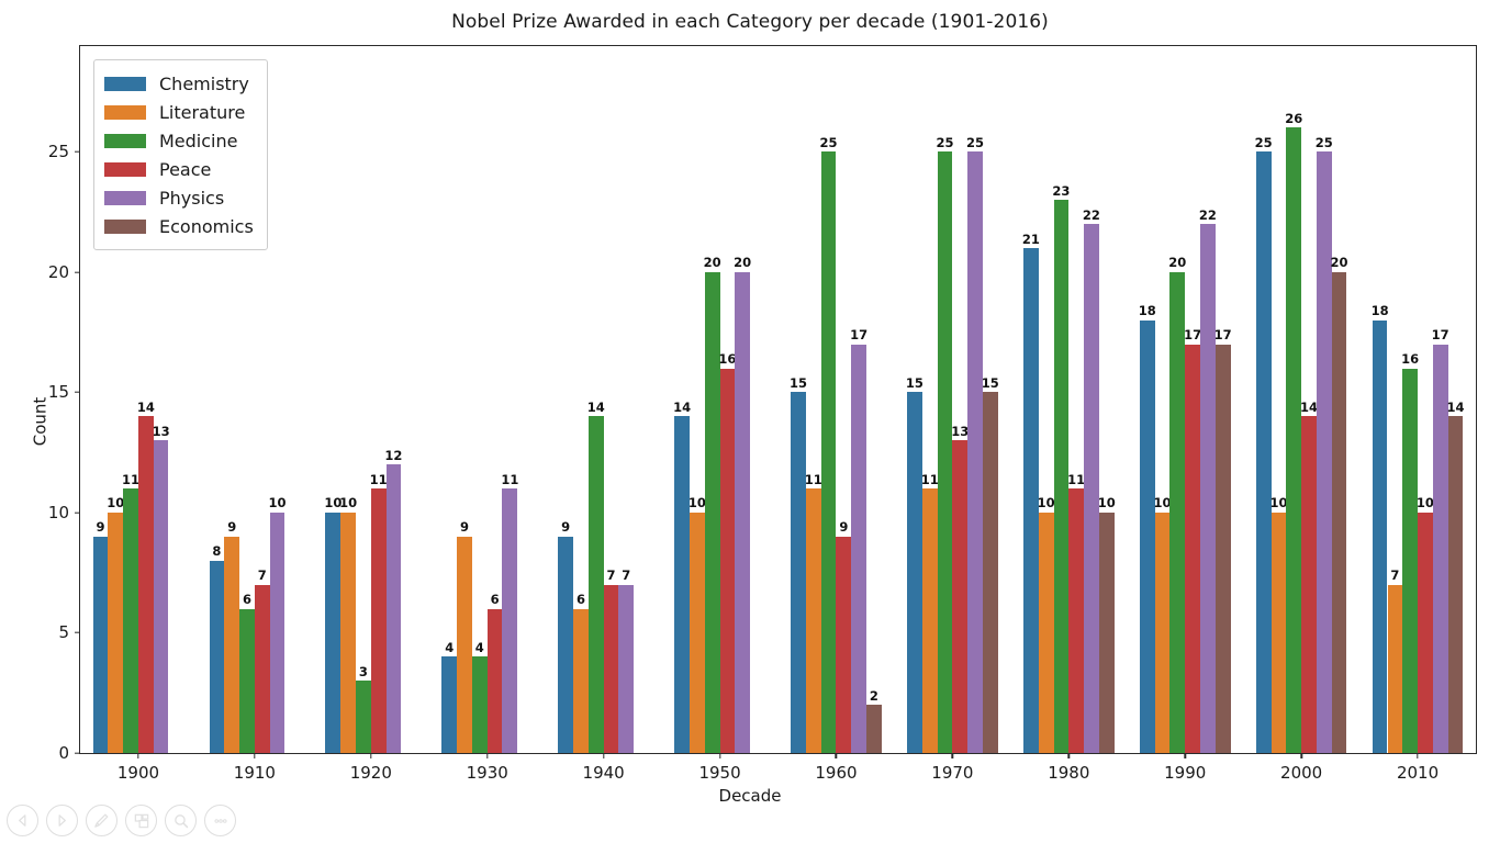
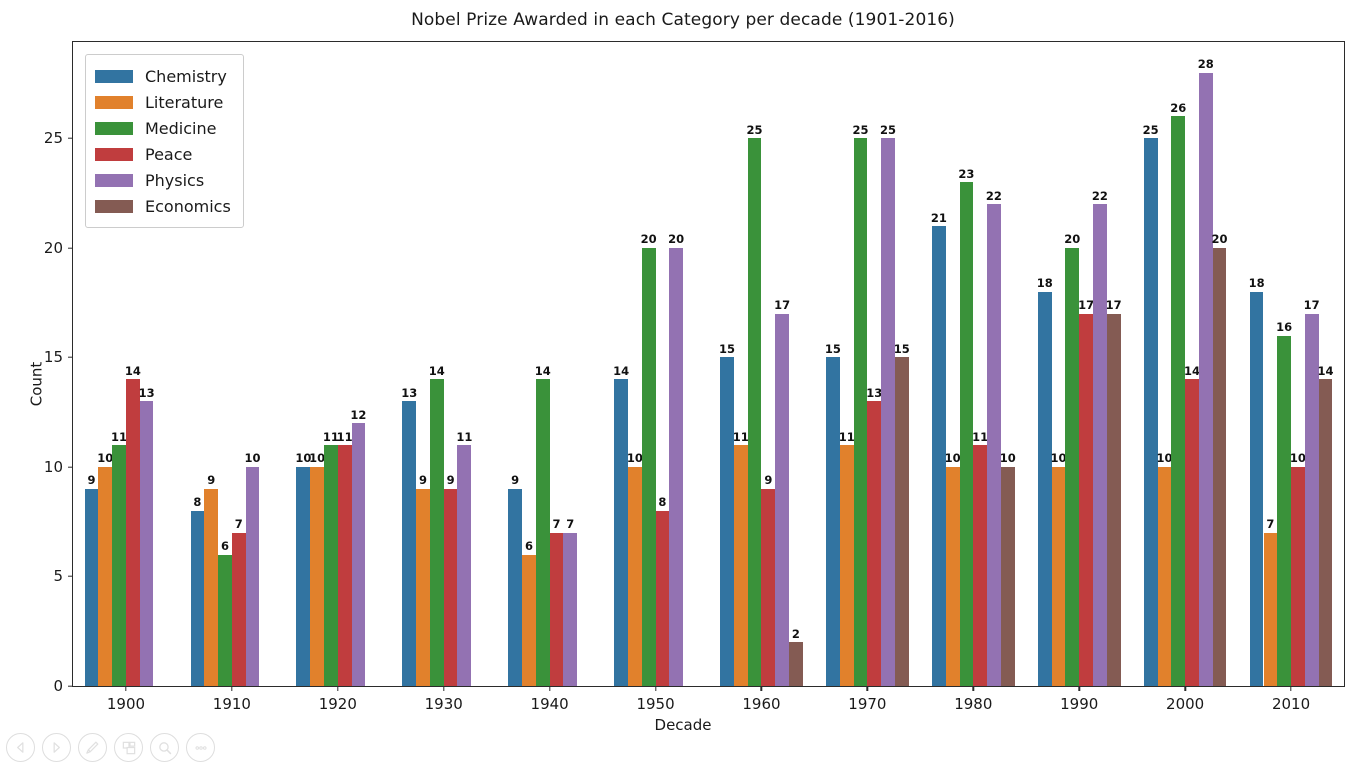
Medicine/1920: 3 -> 11
Chemistry/1930: 4 -> 13
Medicine/1930: 4 -> 14
Peace/1930: 6 -> 9
Peace/1950: 16 -> 8
Physics/2000: 25 -> 28
